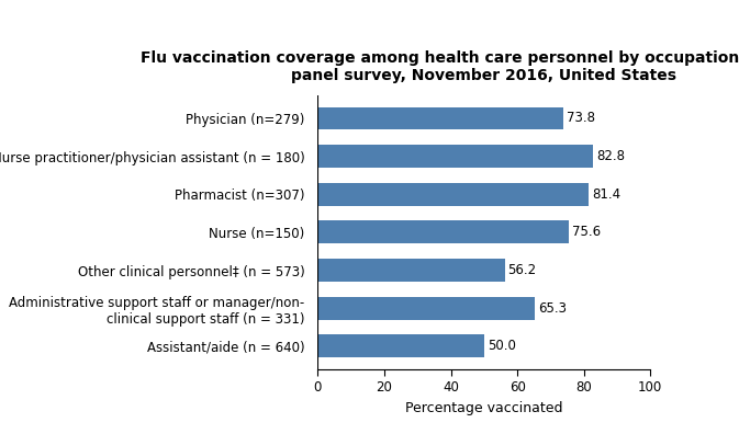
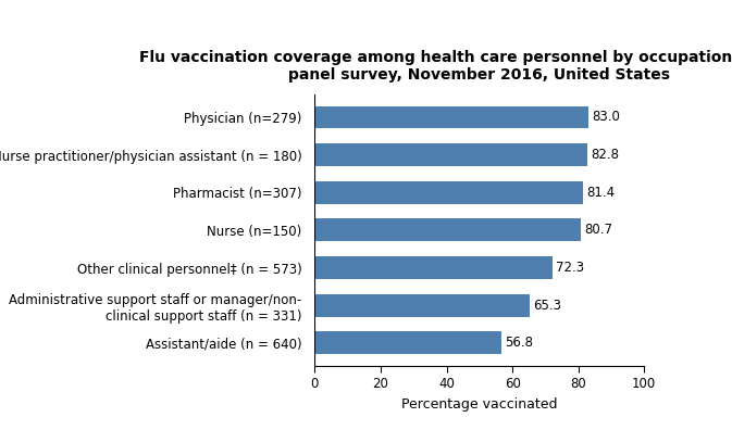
Physician (n=279): 73.8 -> 83.0
Nurse (n=150): 75.6 -> 80.7
Other clinical personnel‡ (n = 573): 56.2 -> 72.3
Assistant/aide (n = 640): 50.0 -> 56.8
